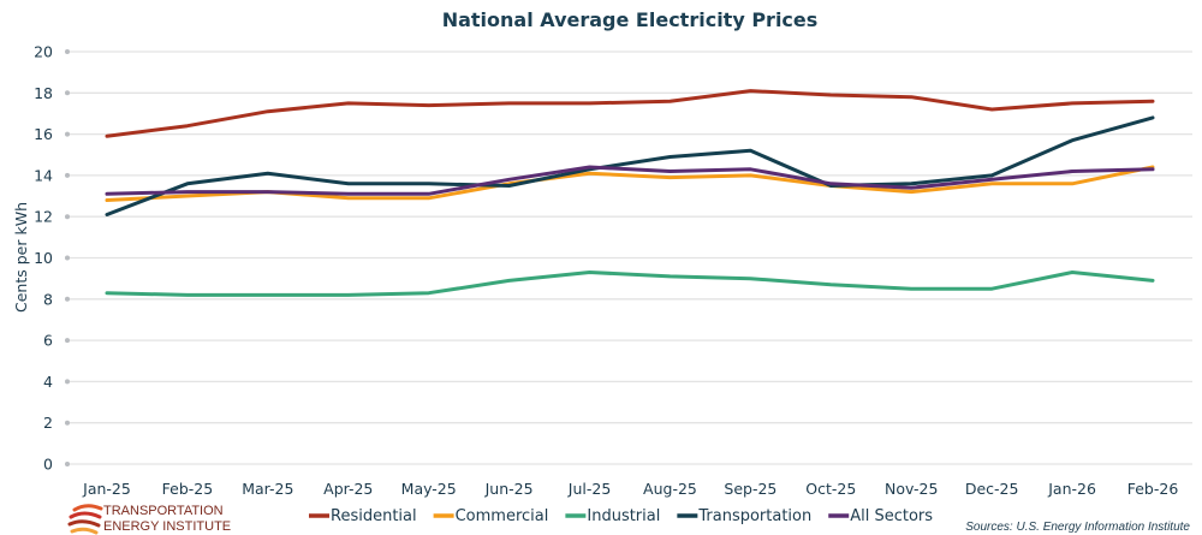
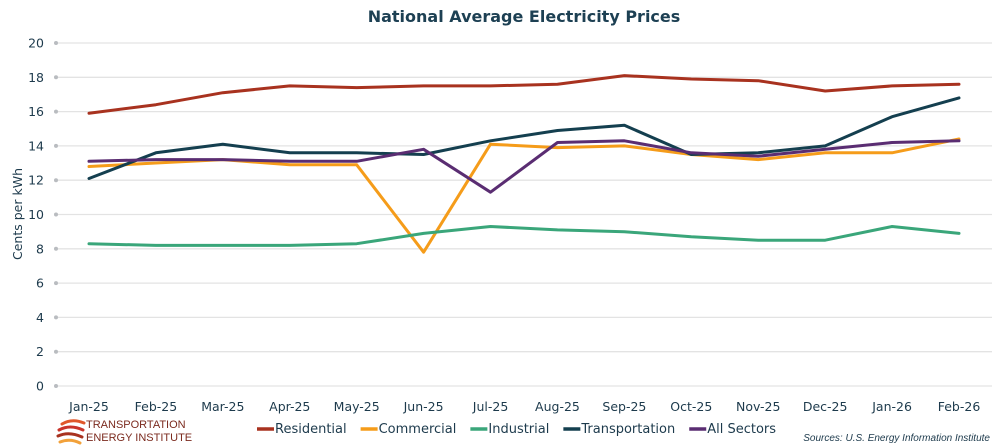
Commercial/Jun-25: 13.6 -> 7.8
All Sectors/Jul-25: 14.4 -> 11.3
